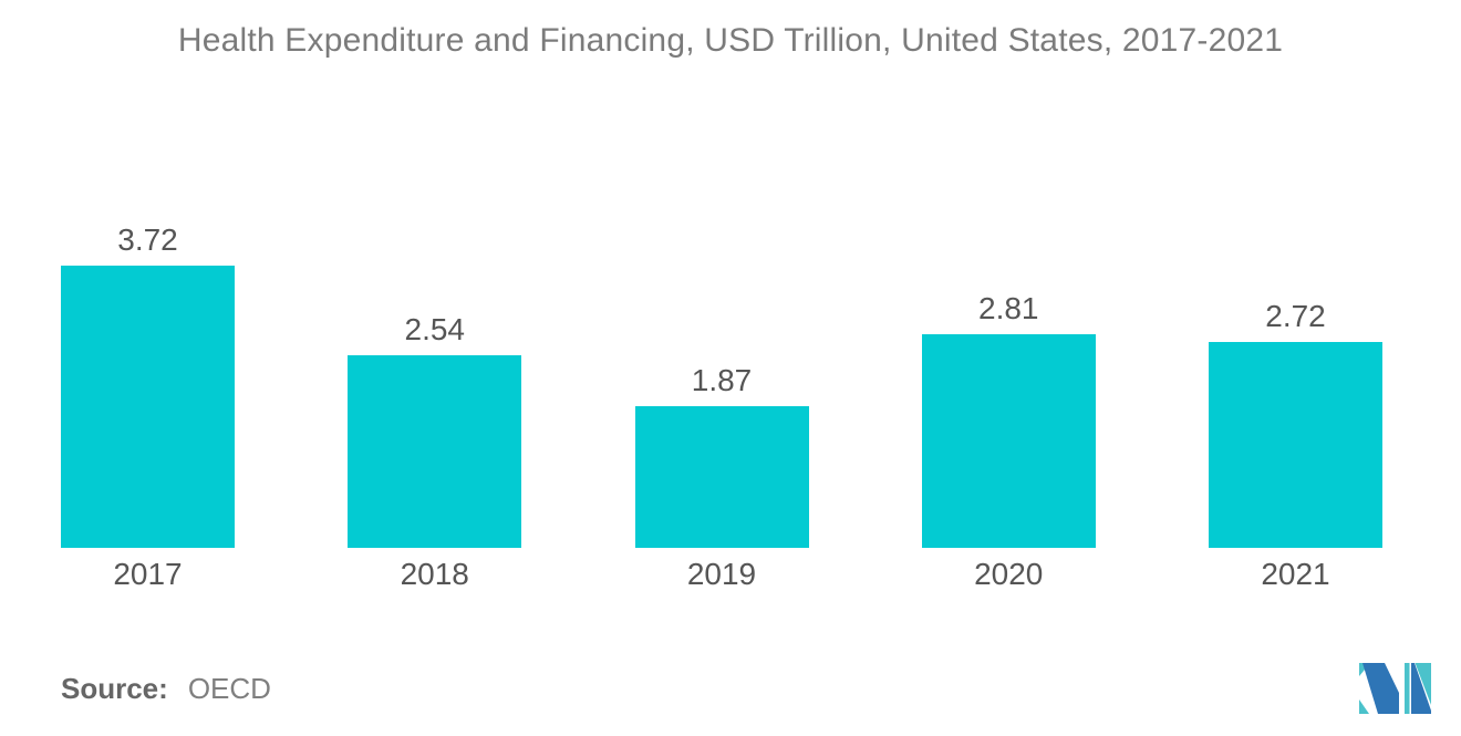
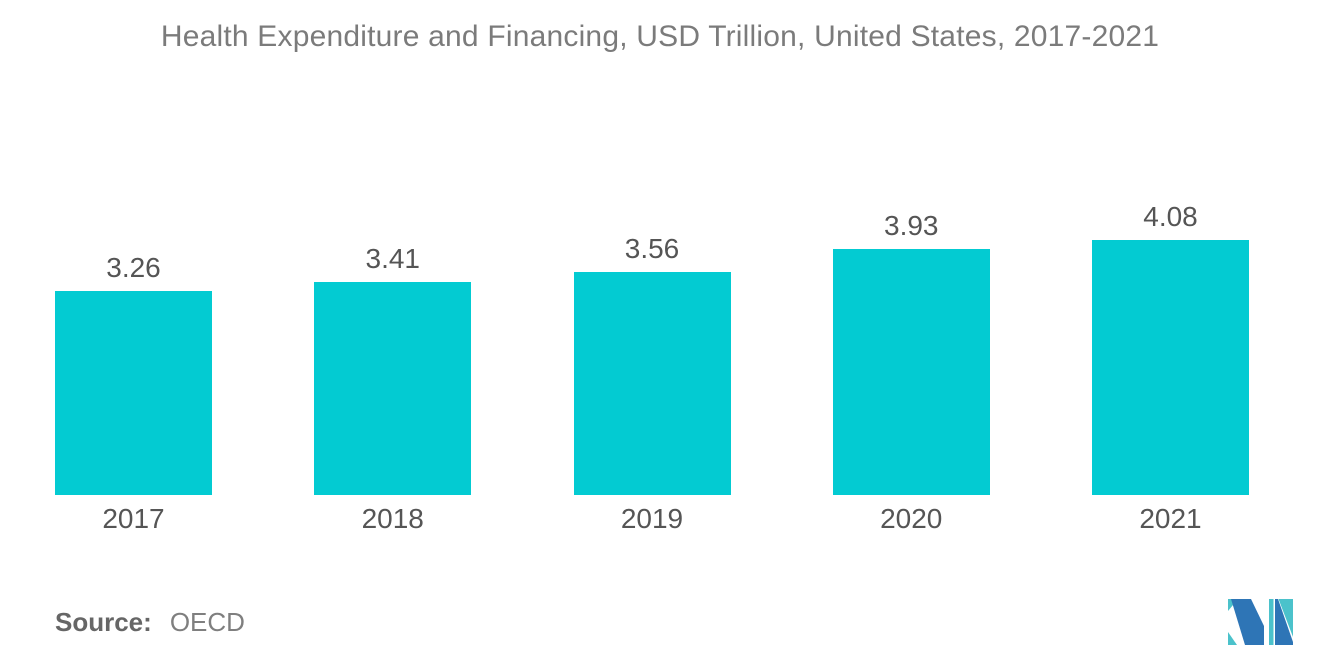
2017: 3.72 -> 3.26
2018: 2.54 -> 3.41
2019: 1.87 -> 3.56
2020: 2.81 -> 3.93
2021: 2.72 -> 4.08
